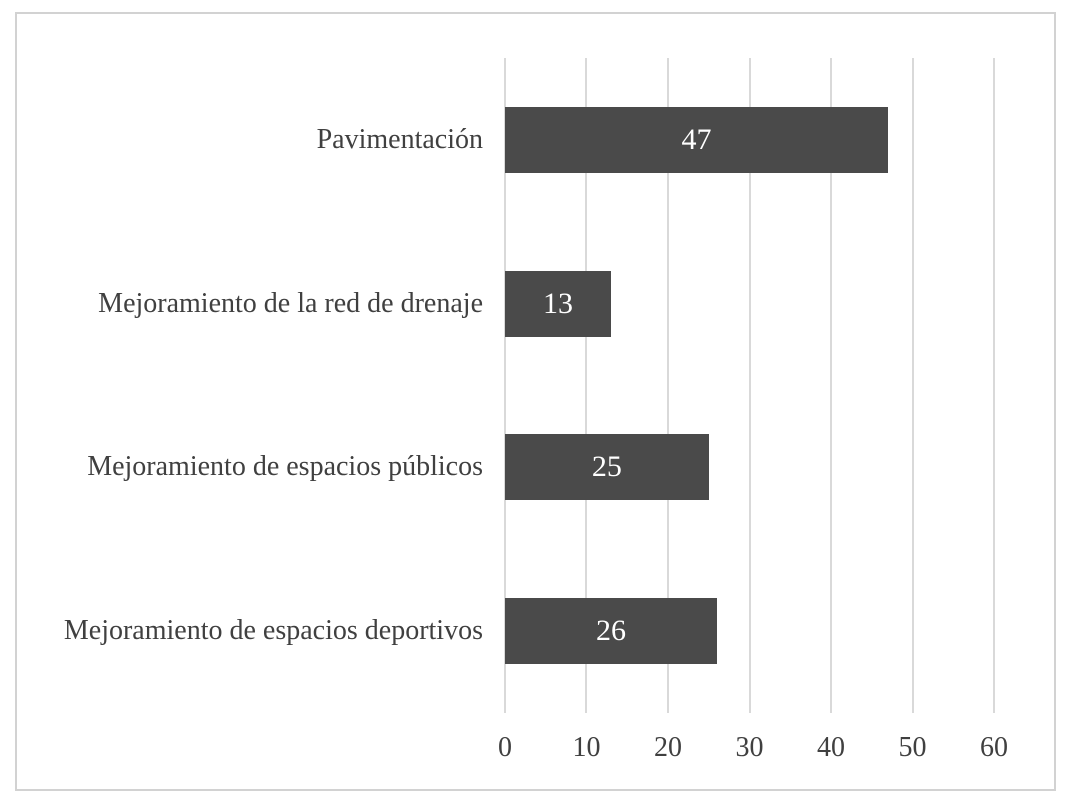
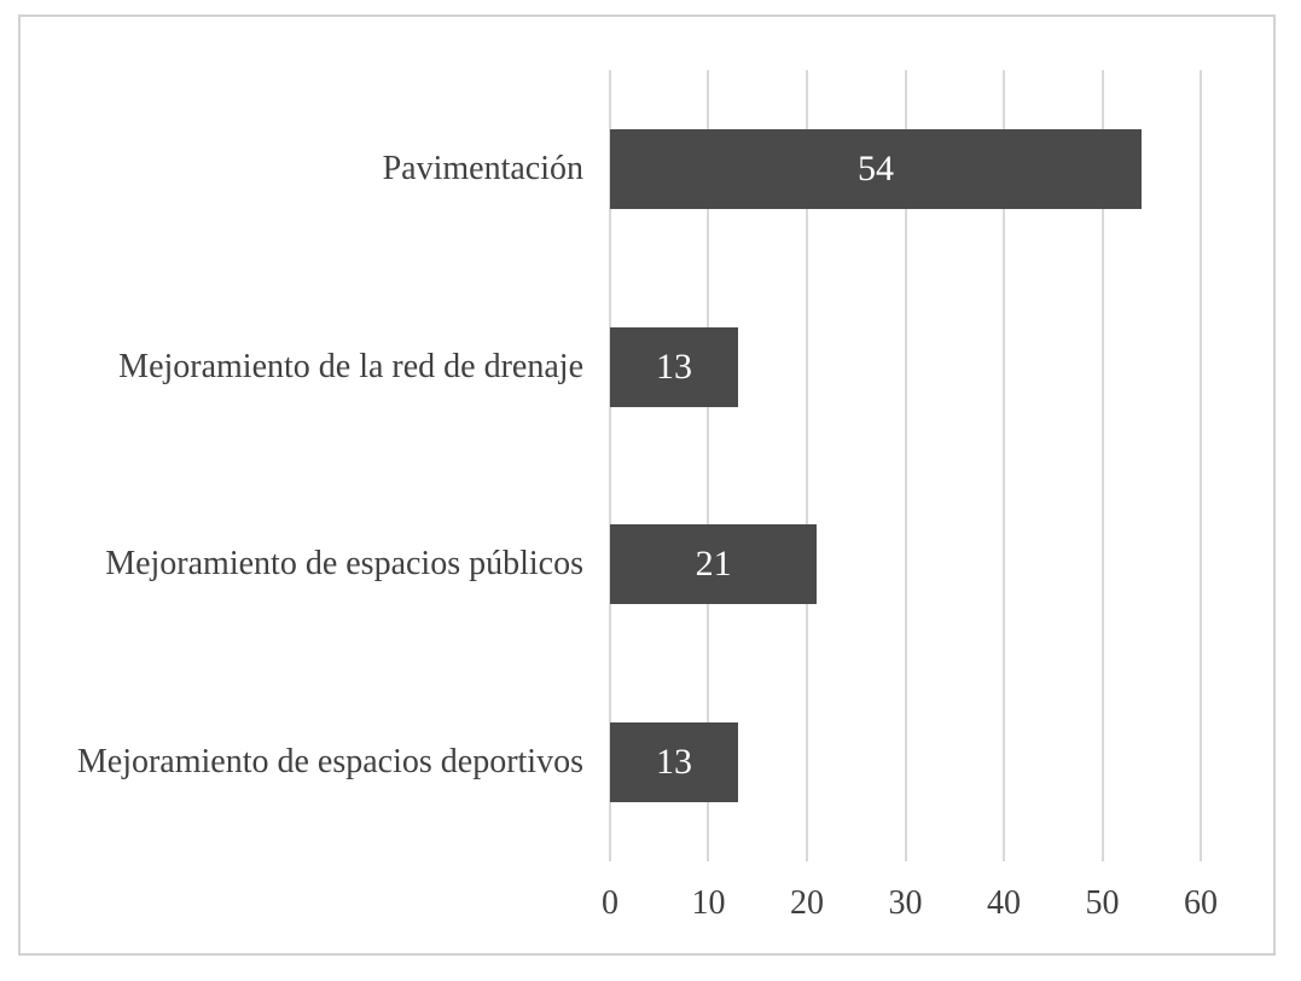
Pavimentación: 47 -> 54
Mejoramiento de espacios públicos: 25 -> 21
Mejoramiento de espacios deportivos: 26 -> 13
